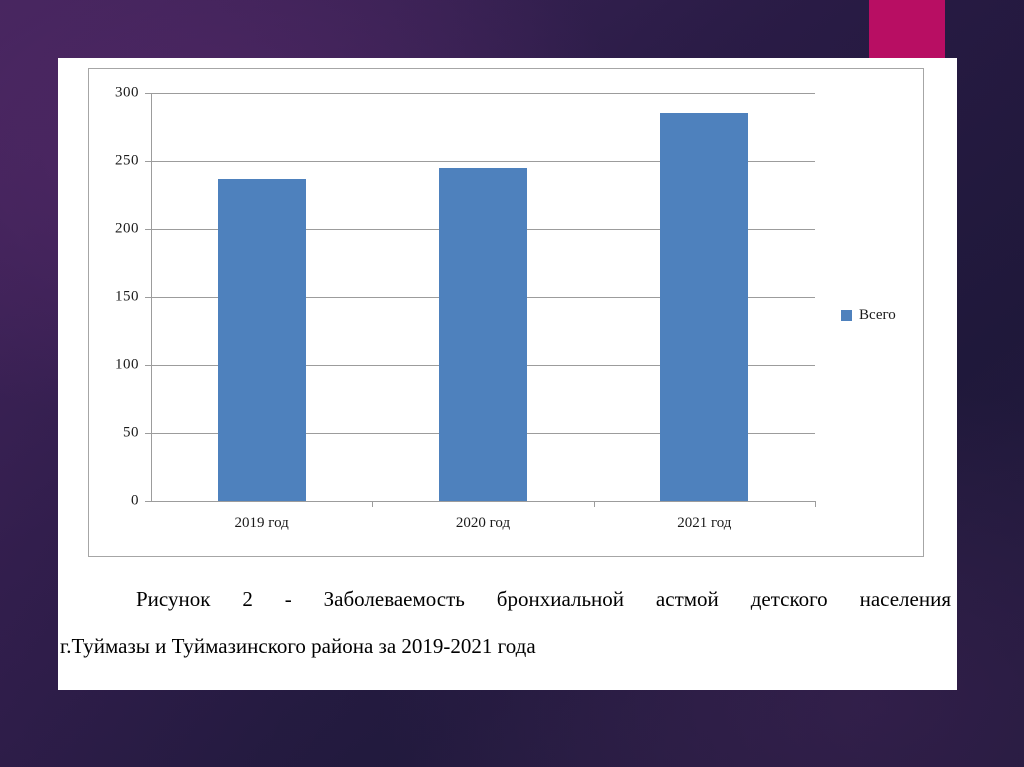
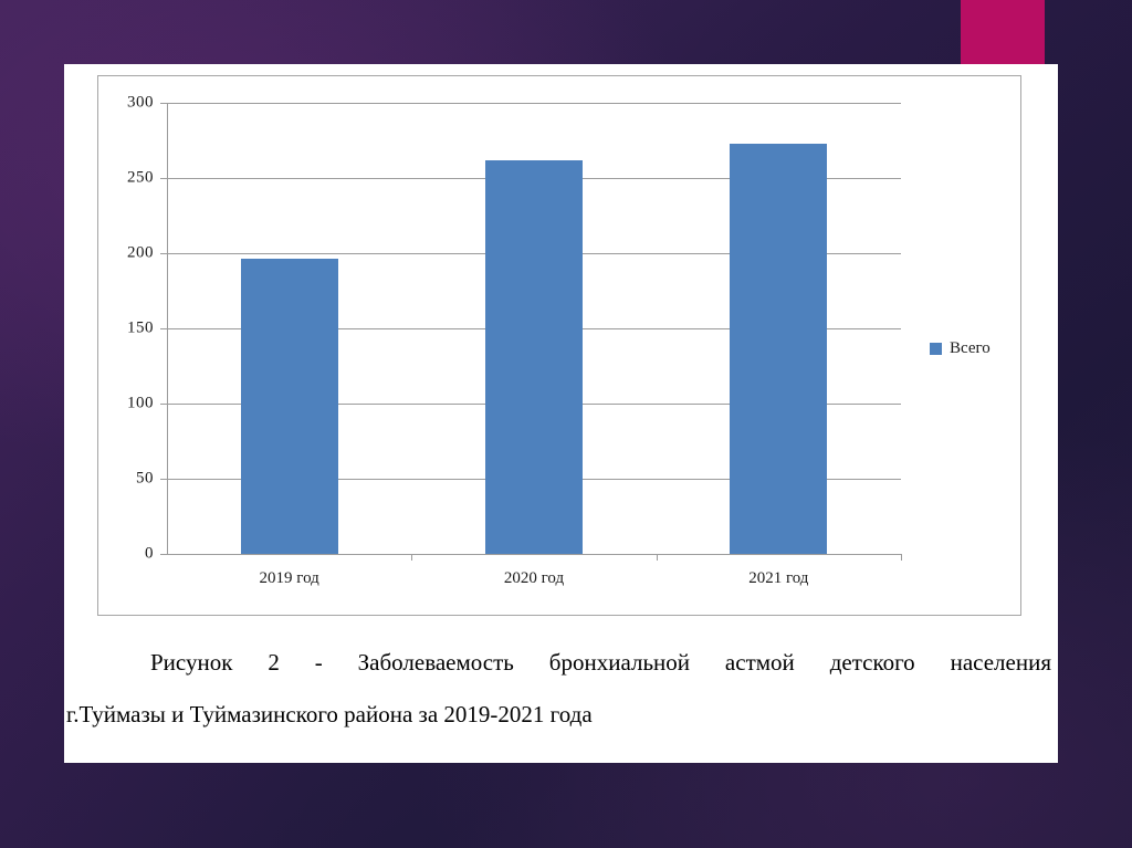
2019 год: 237 -> 196
2020 год: 245 -> 262
2021 год: 285 -> 273
